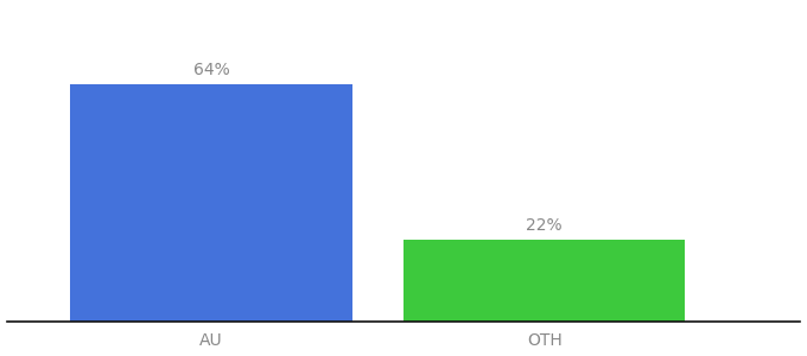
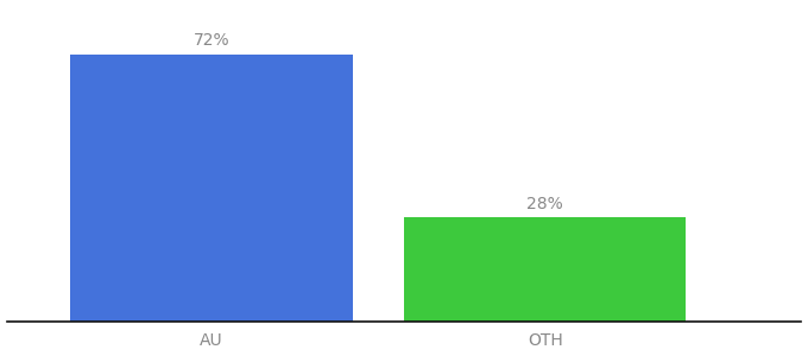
AU: 64% -> 72%
OTH: 22% -> 28%
